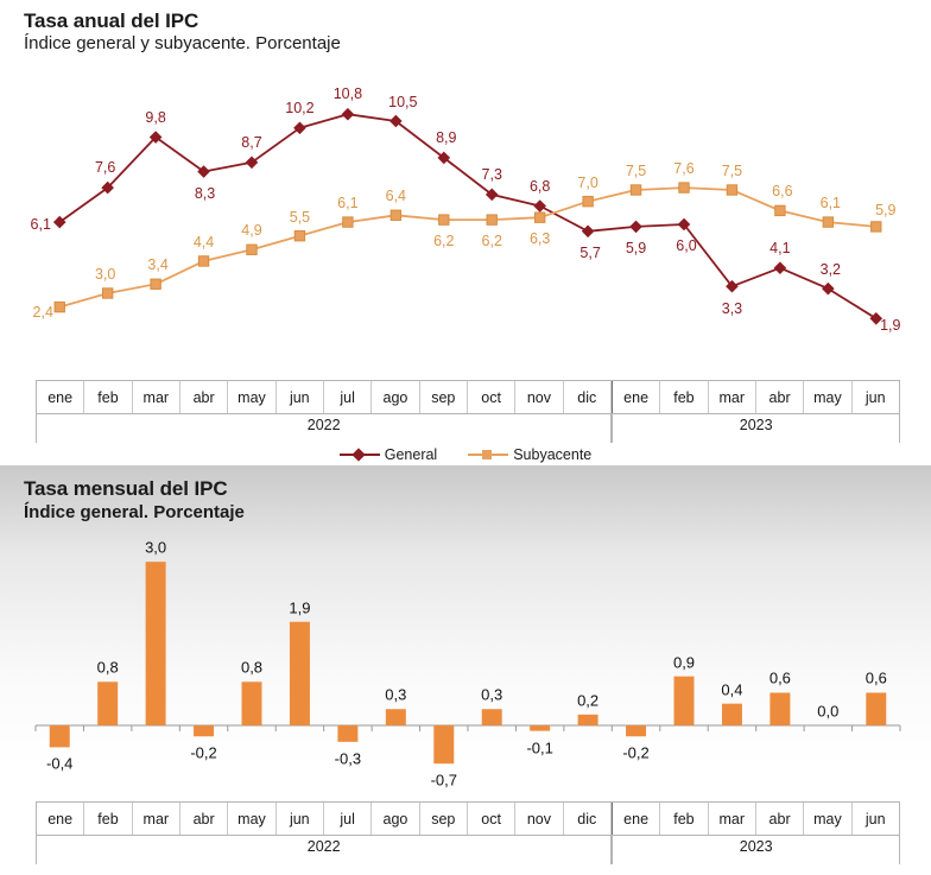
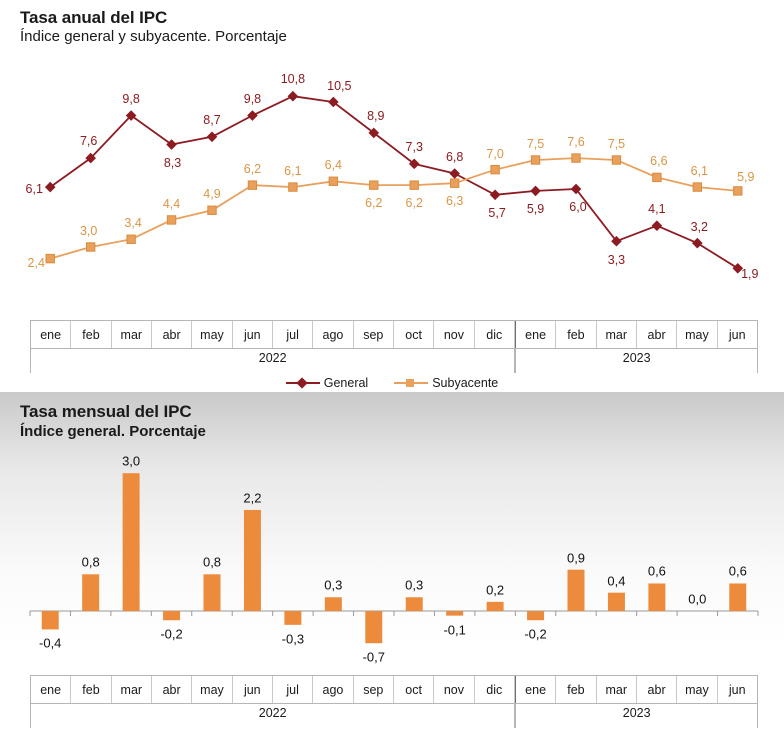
Tasa anual del IPC/General/jun 2022: 10,2 -> 9,8
Tasa anual del IPC/Subyacente/jun 2022: 5,5 -> 6,2
Tasa mensual del IPC/jun 2022: 1,9 -> 2,2
